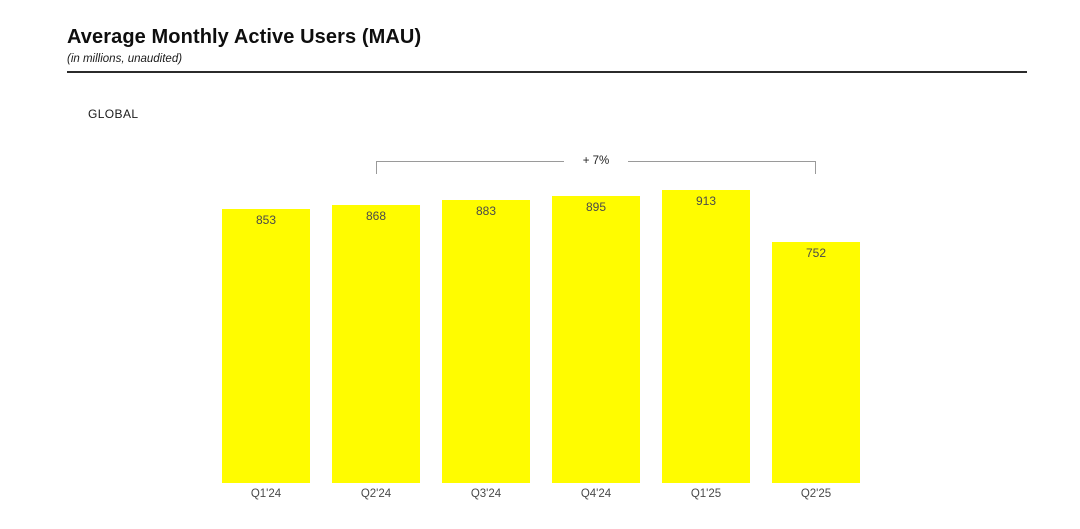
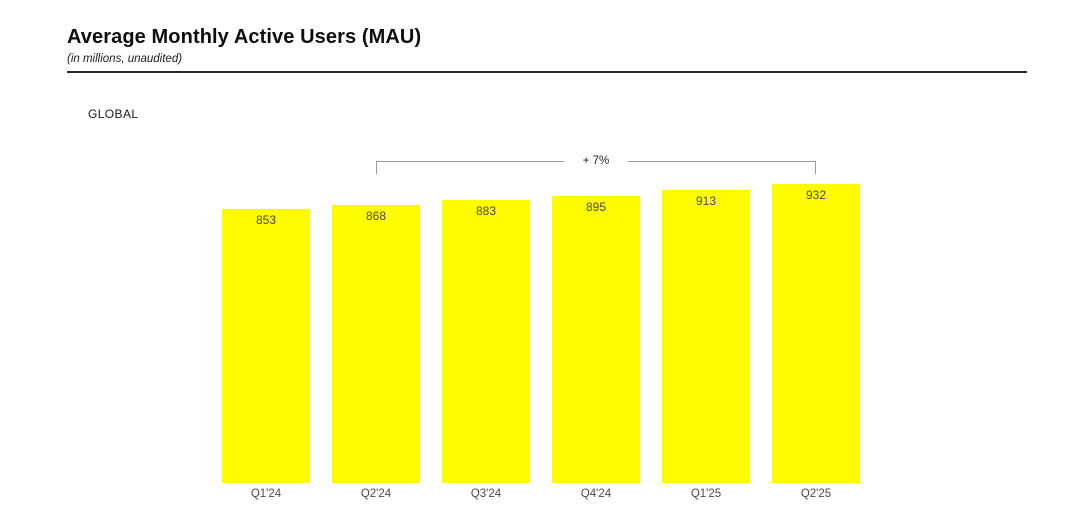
Q2'25: 752 -> 932
